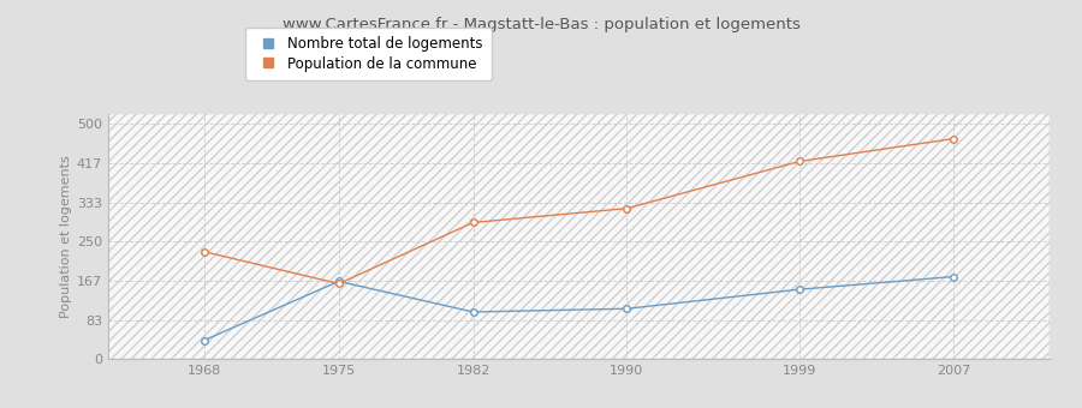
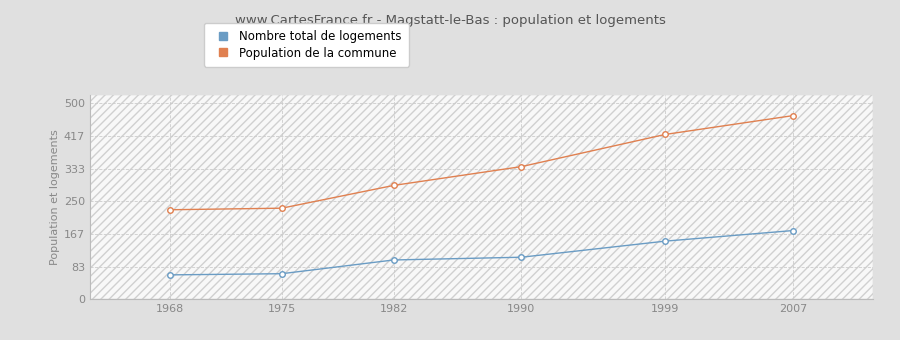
Nombre total de logements/1968: 40 -> 62
Nombre total de logements/1975: 165 -> 65
Population de la commune/1975: 160 -> 232
Population de la commune/1990: 320 -> 338
